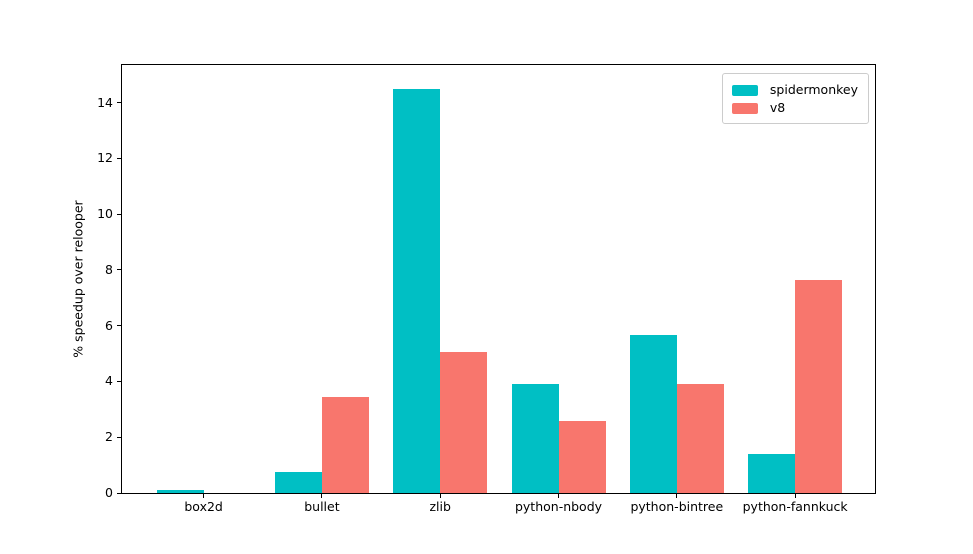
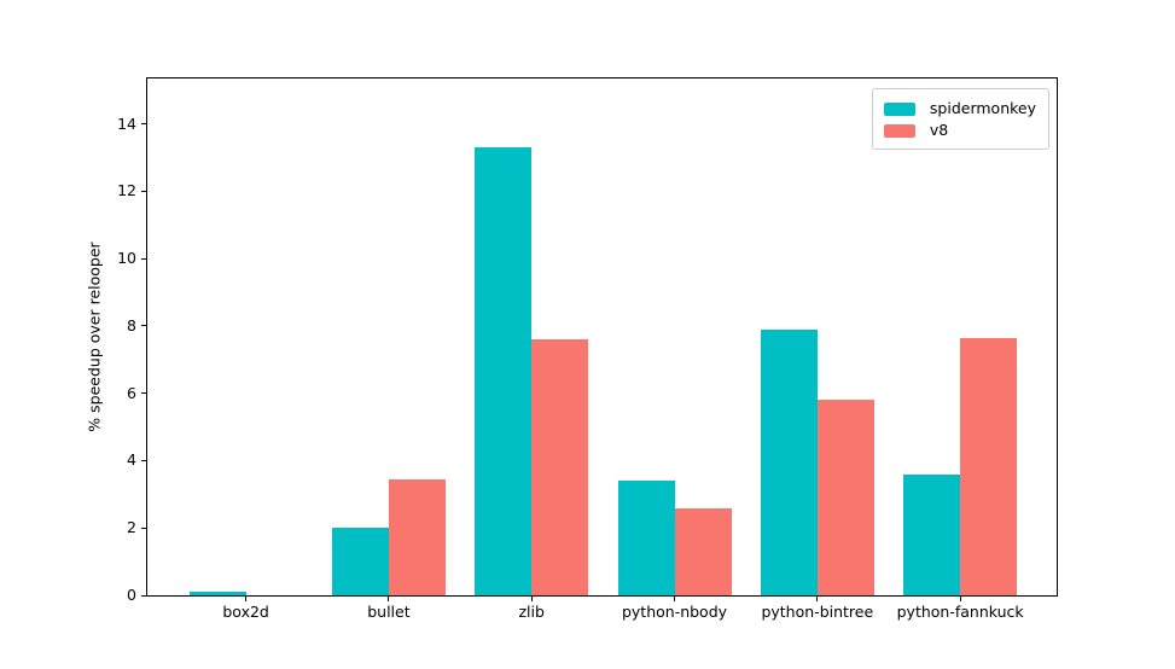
spidermonkey/bullet: 0.8 -> 2.0
spidermonkey/zlib: 14.5 -> 13.3
v8/zlib: 5.0 -> 7.6
spidermonkey/python-nbody: 3.9 -> 3.4
spidermonkey/python-bintree: 5.7 -> 7.9
v8/python-bintree: 3.9 -> 5.8
spidermonkey/python-fannkuck: 1.4 -> 3.6
